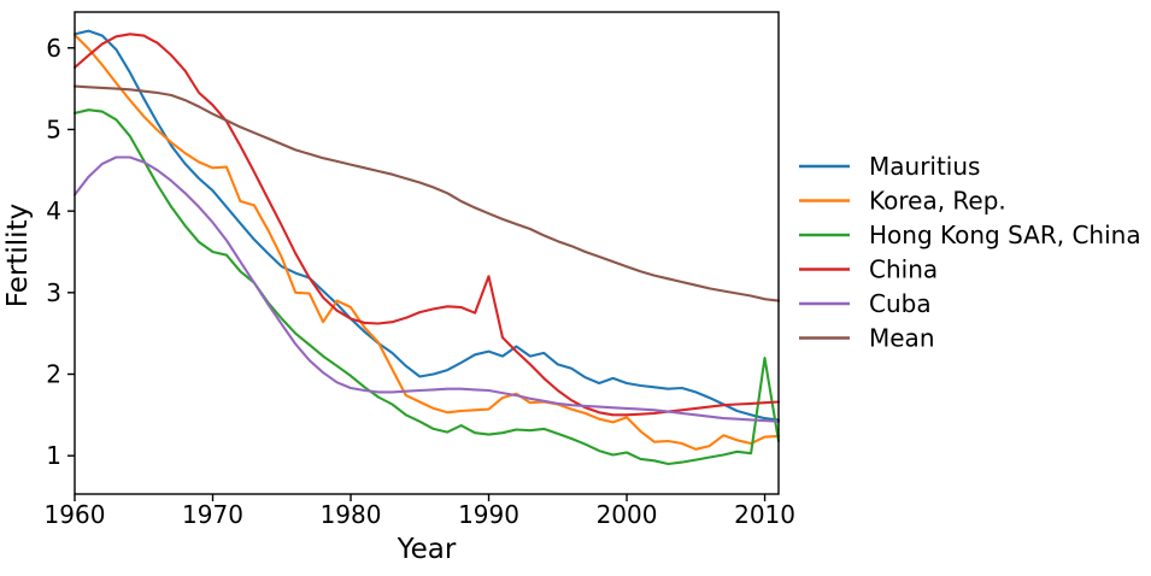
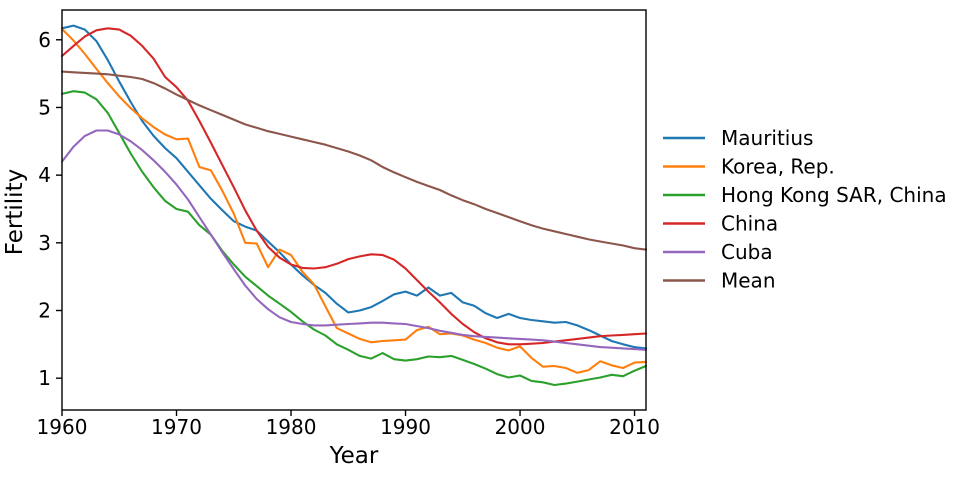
China/1990: 3.2 -> 2.6
Hong Kong SAR, China/2010: 2.2 -> 1.1
